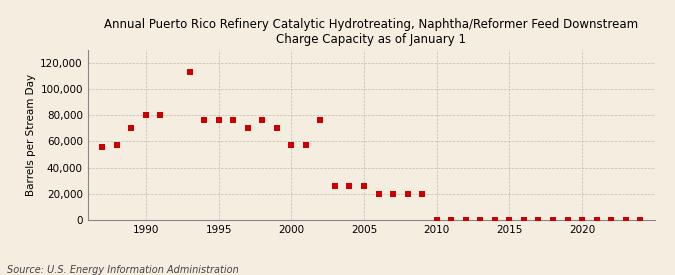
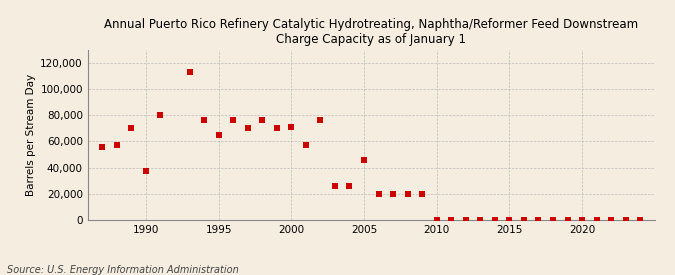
1990: 80,000 -> 37,000
1995: 76,000 -> 65,000
2000: 57,000 -> 71,000
2005: 26,000 -> 46,000
